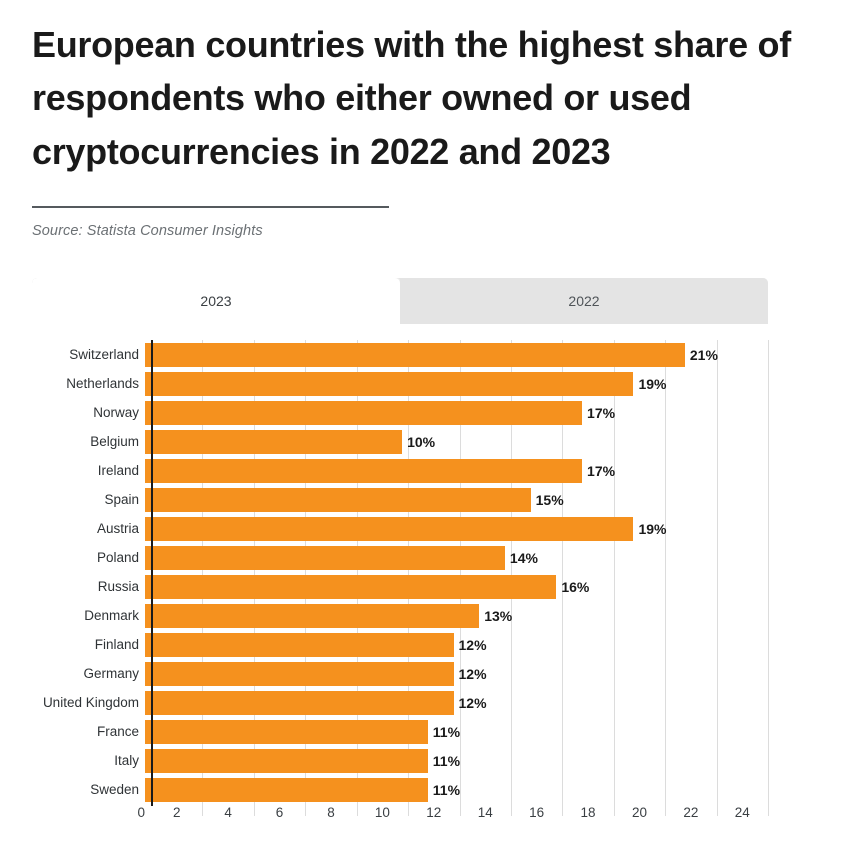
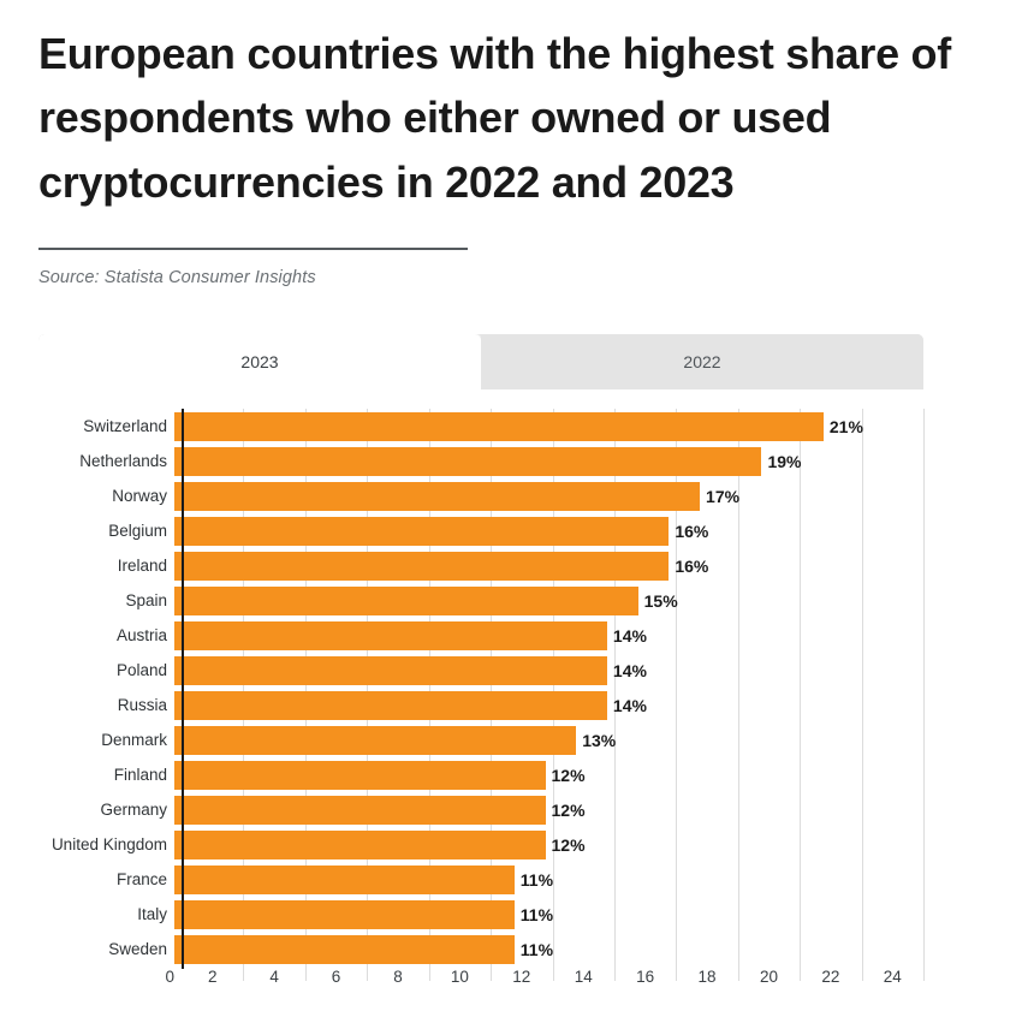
Belgium: 10% -> 16%
Ireland: 17% -> 16%
Austria: 19% -> 14%
Russia: 16% -> 14%
